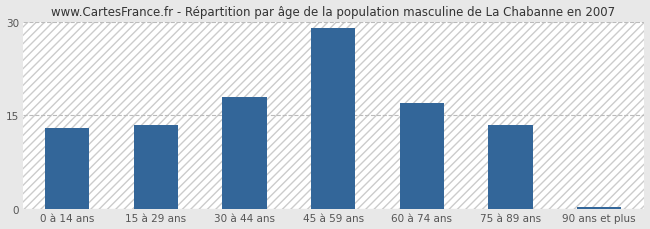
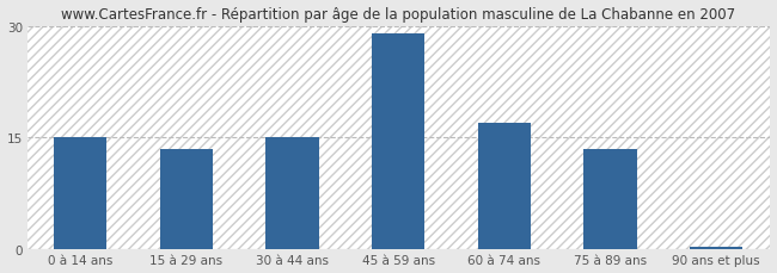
0 à 14 ans: 13.0 -> 15.0
30 à 44 ans: 18.0 -> 15.0
